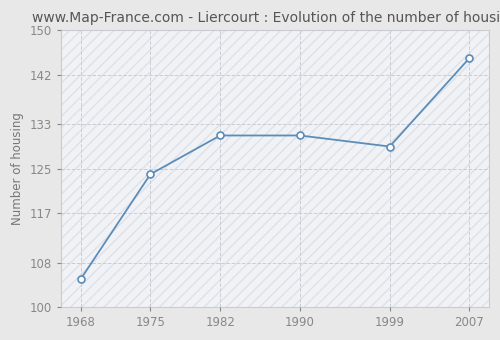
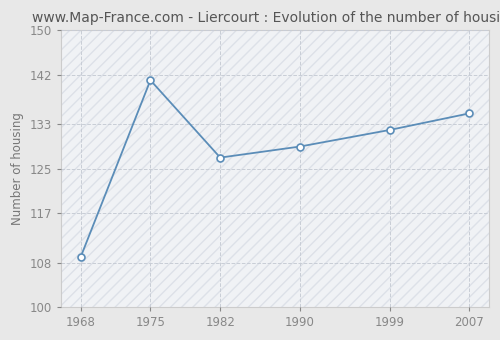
1968: 105 -> 109
1975: 124 -> 141
1982: 131 -> 127
1990: 131 -> 129
1999: 129 -> 132
2007: 145 -> 135
